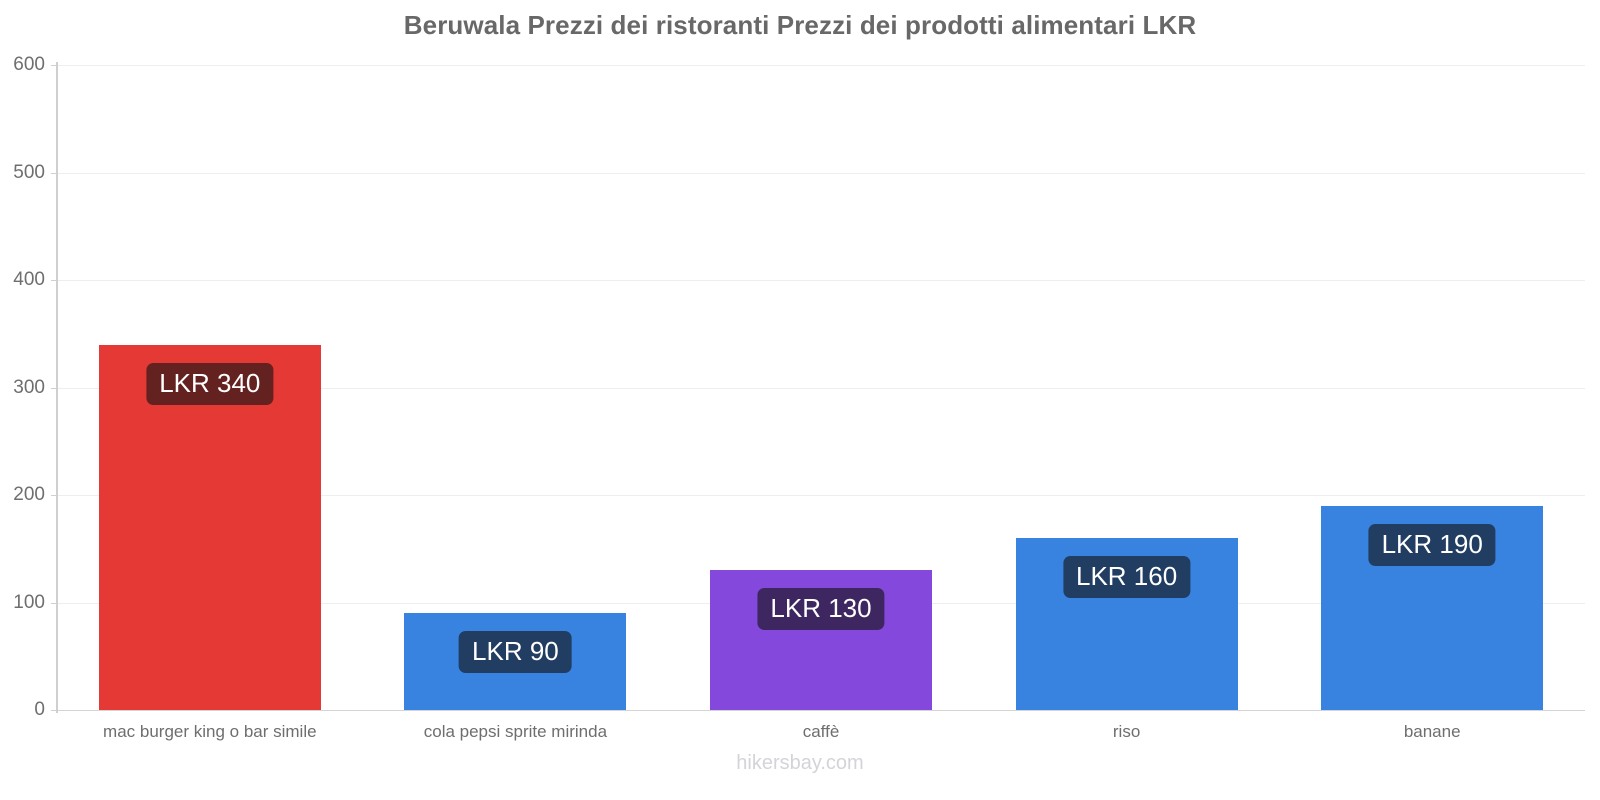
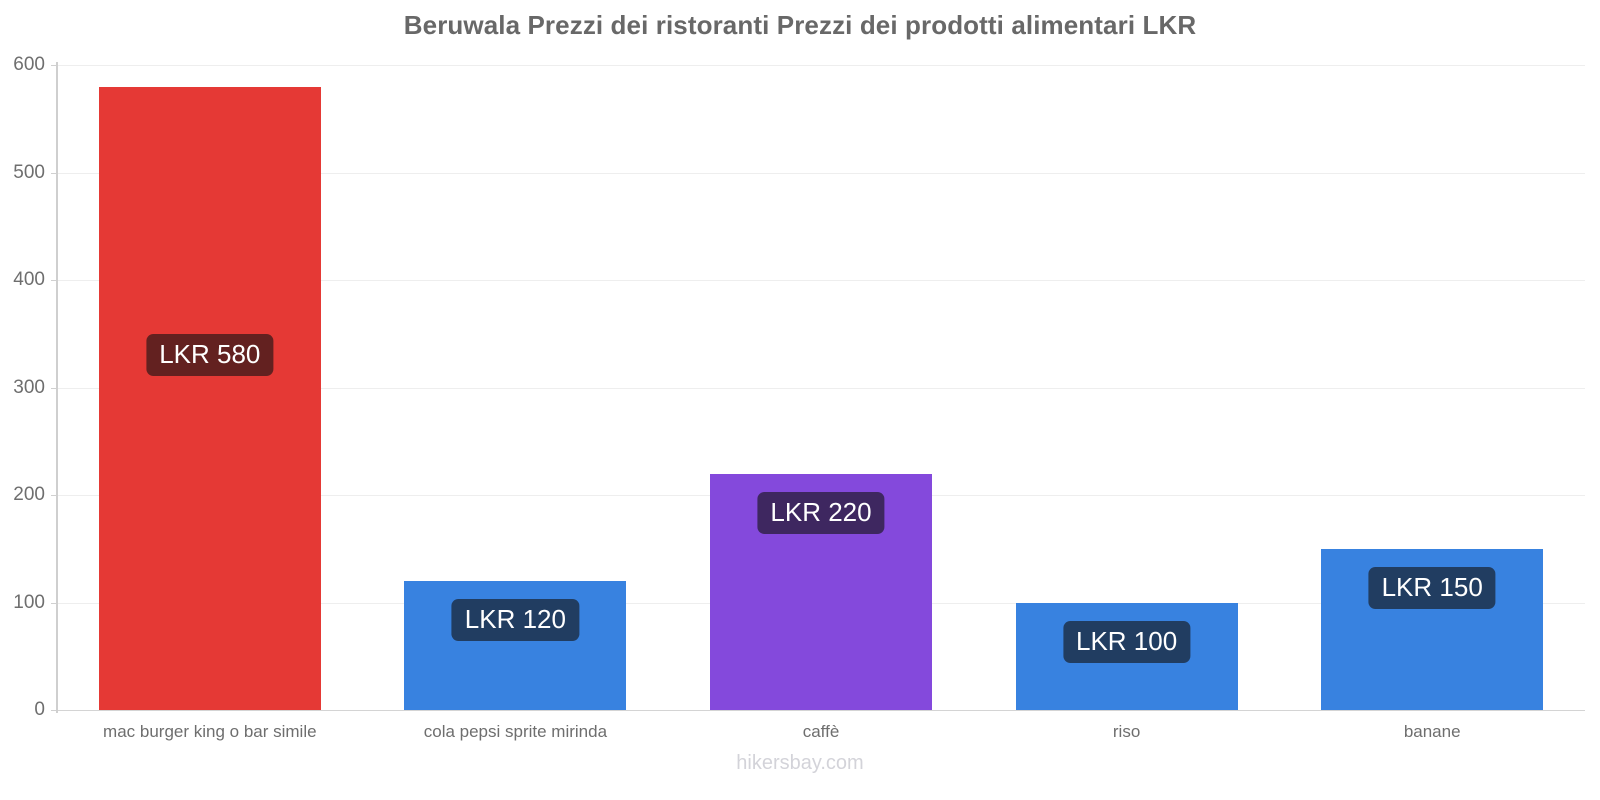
mac burger king o bar simile: 340 -> 580
cola pepsi sprite mirinda: 90 -> 120
caffè: 130 -> 220
riso: 160 -> 100
banane: 190 -> 150
